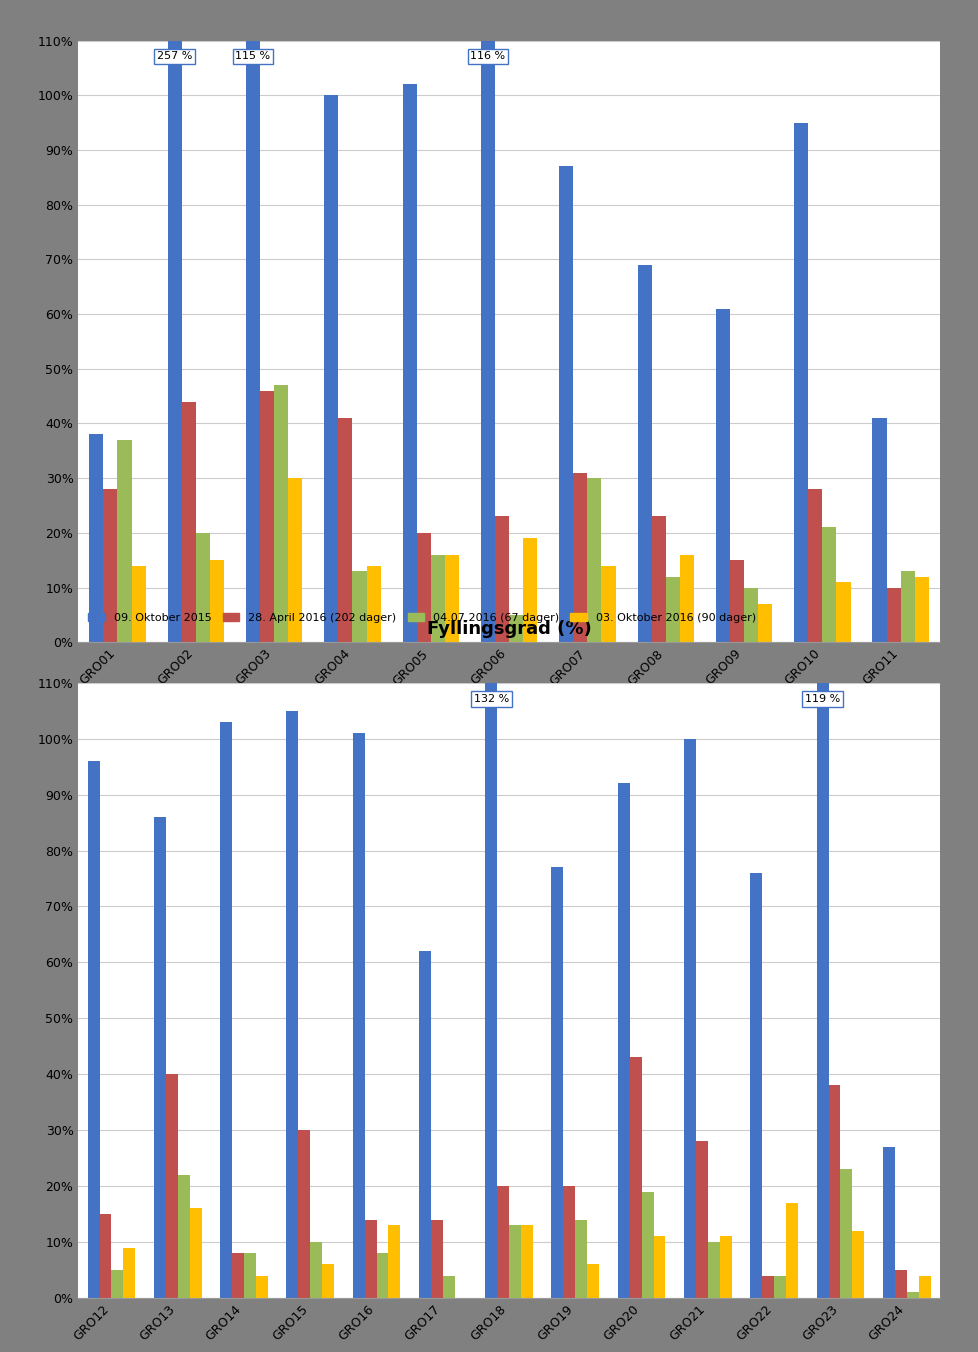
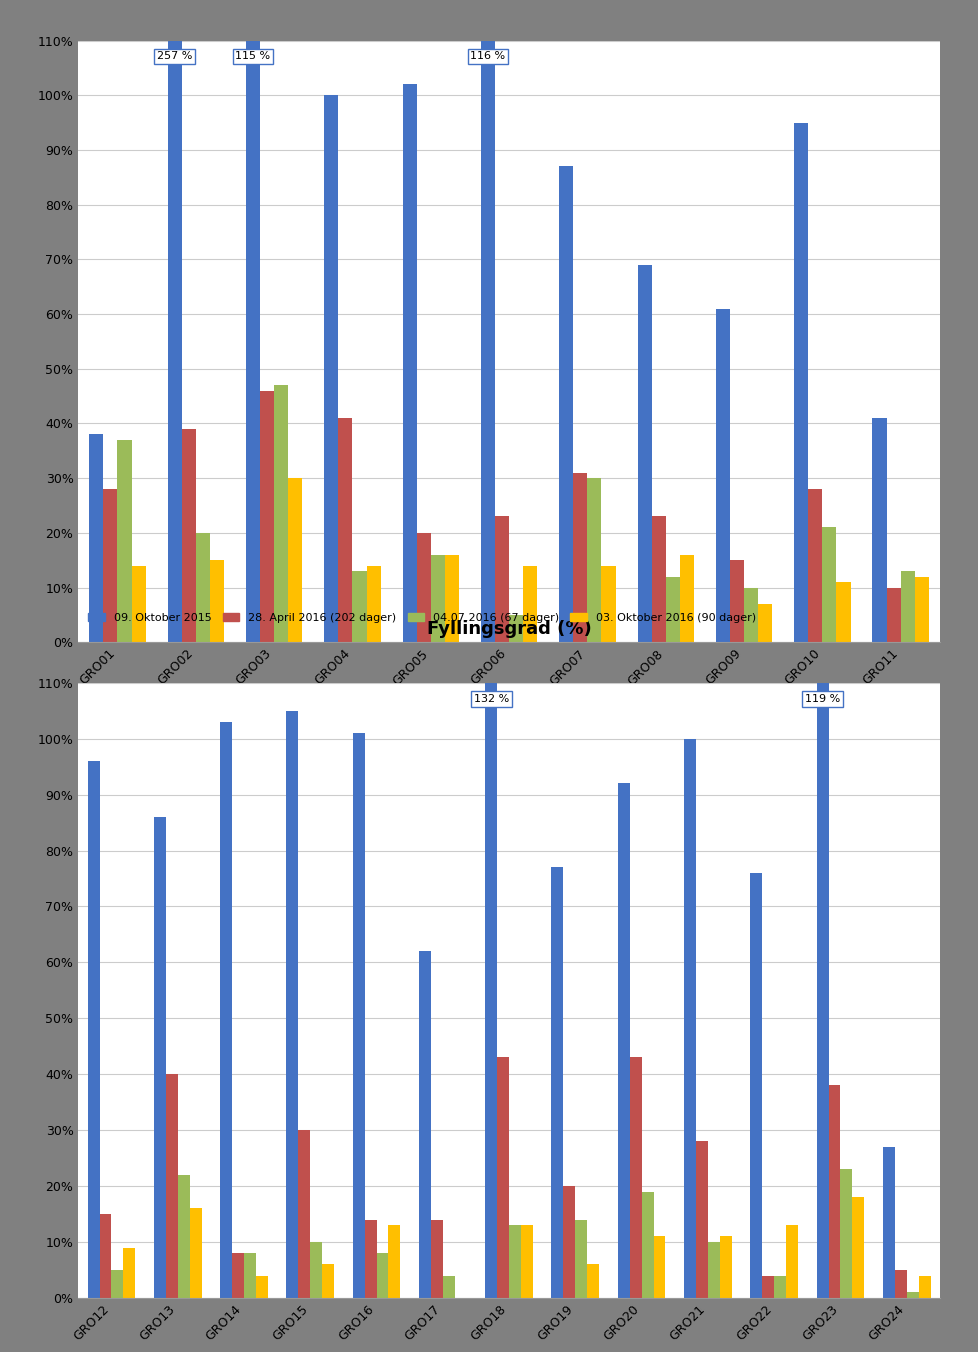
28. April 2016 (202 dager)/GRO02: 44% -> 39%
03. Oktober 2016 (90 dager)/GRO06: 19% -> 14%
28. April 2016 (202 dager)/GRO18: 20% -> 43%
03. Oktober 2016 (90 dager)/GRO22: 17% -> 13%
03. Oktober 2016 (90 dager)/GRO23: 12% -> 18%
